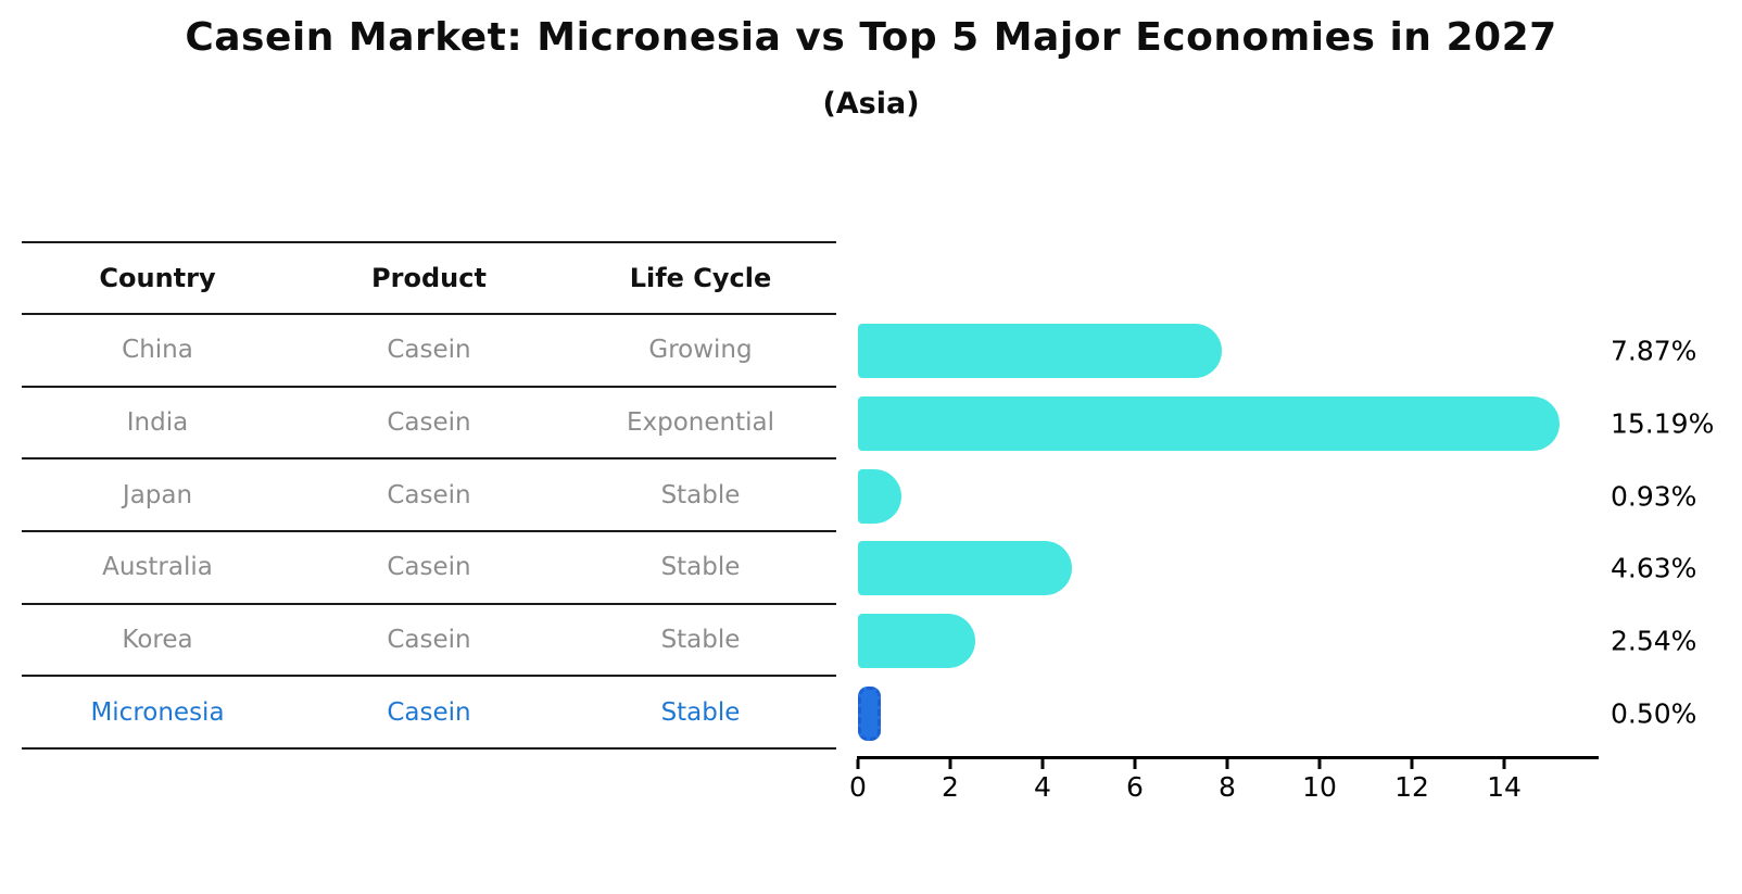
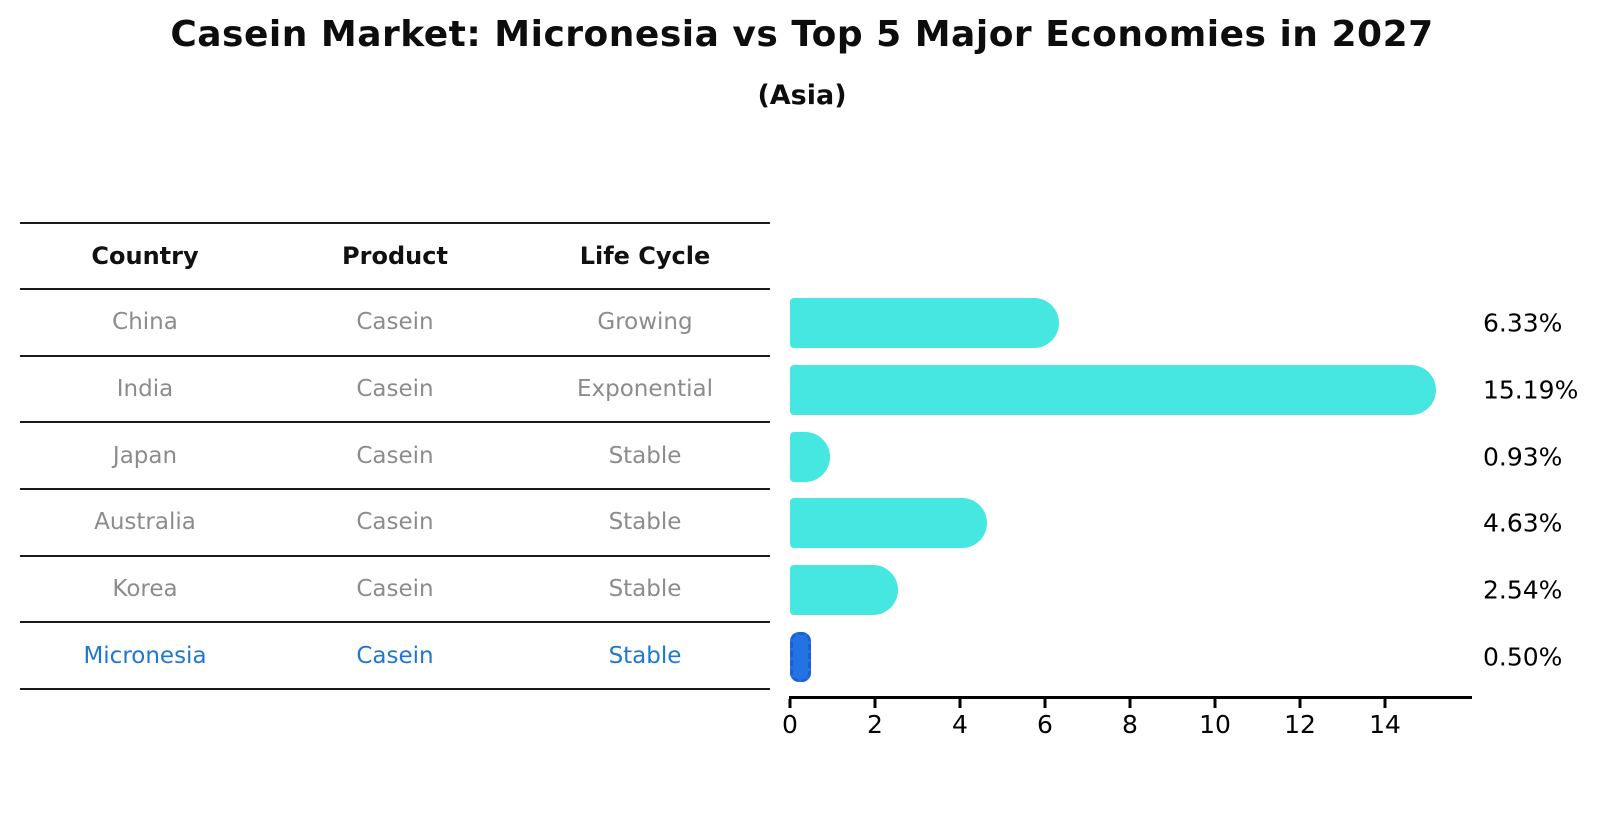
China: 7.87% -> 6.33%
